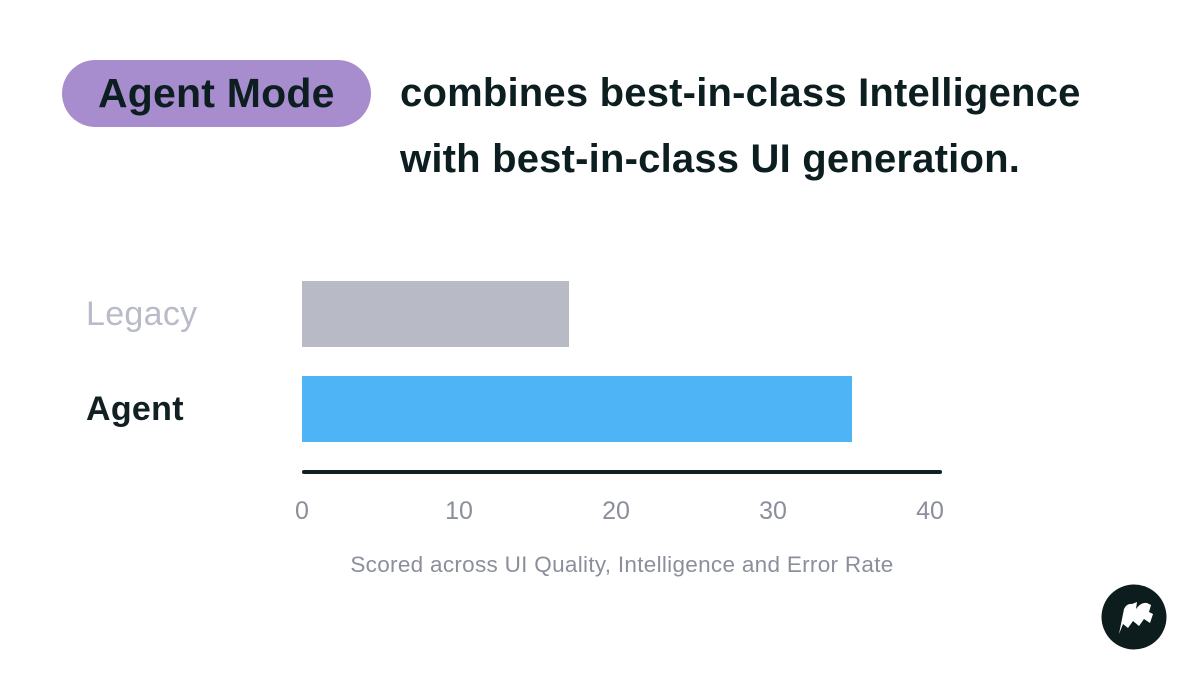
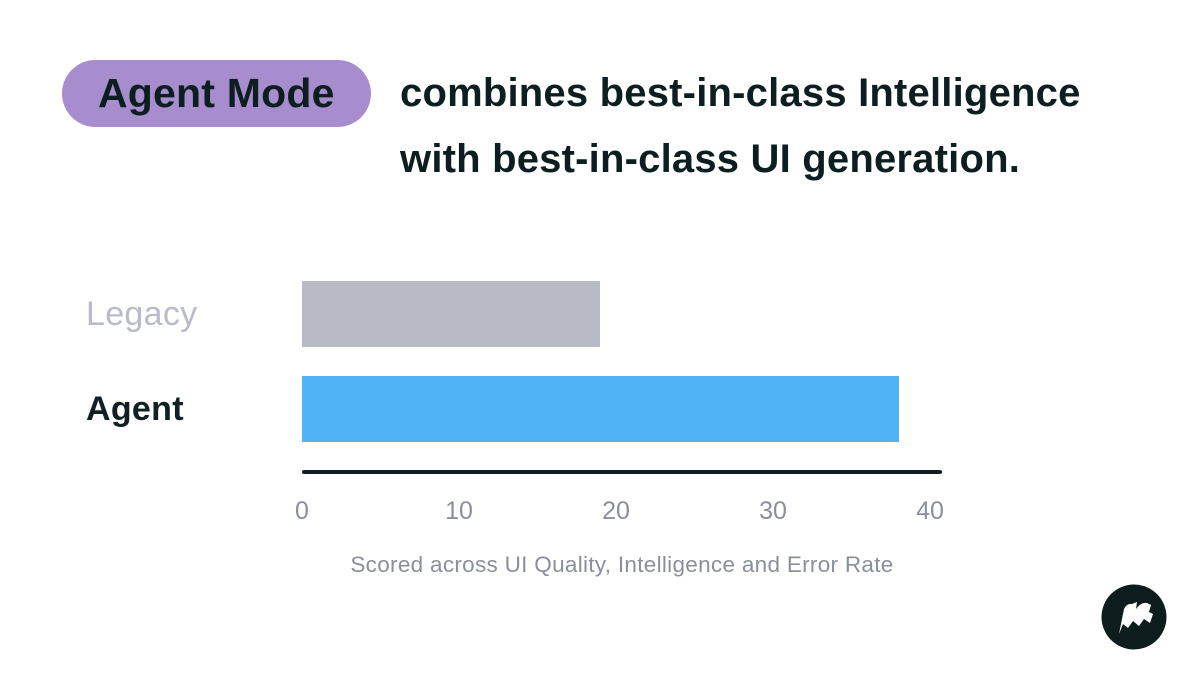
Legacy: 17 -> 19
Agent: 35 -> 38
